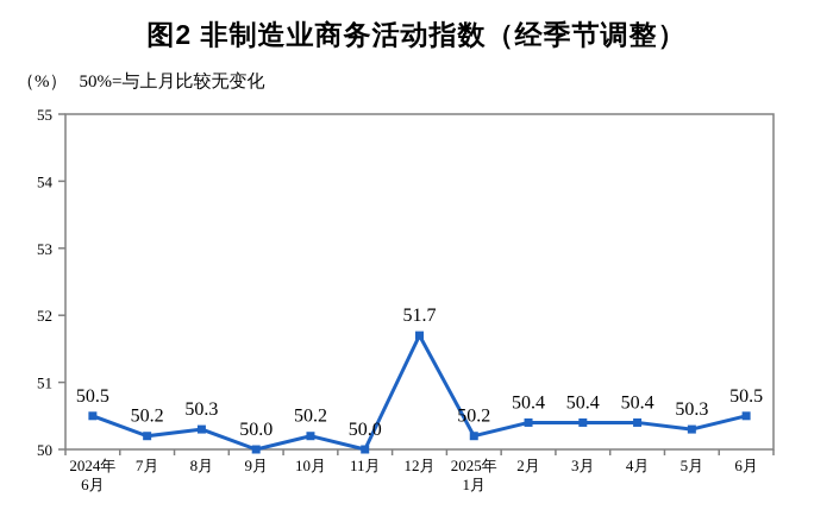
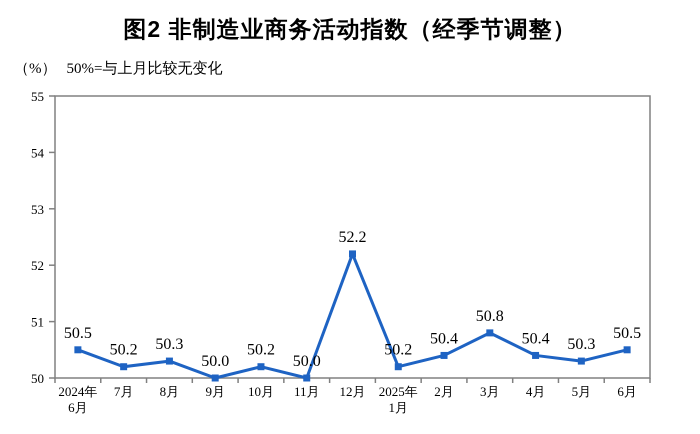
12月: 51.7 -> 52.2
3月: 50.4 -> 50.8
